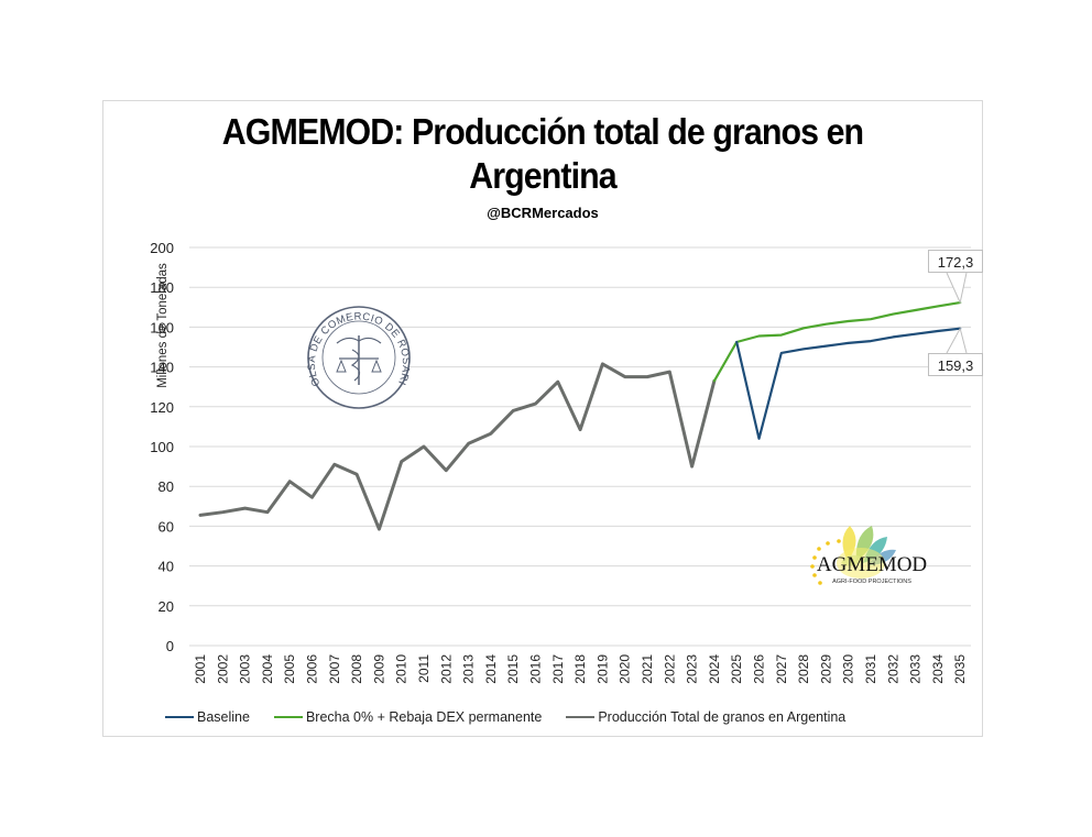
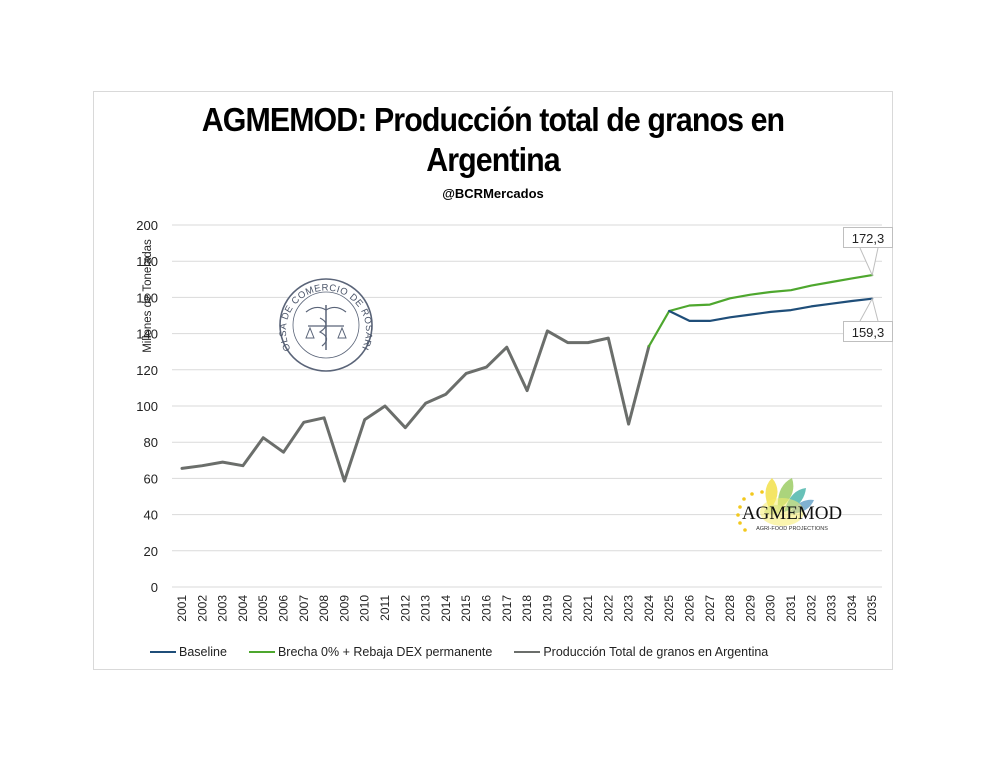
Producción Total de granos en Argentina/2008: 86 -> 94
Baseline/2026: 104 -> 147
